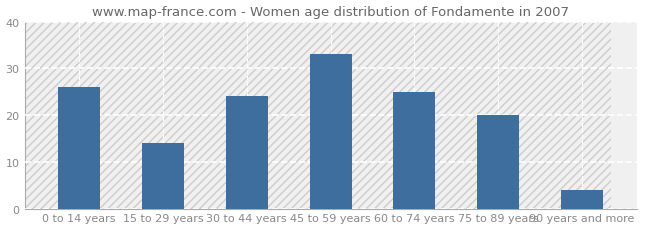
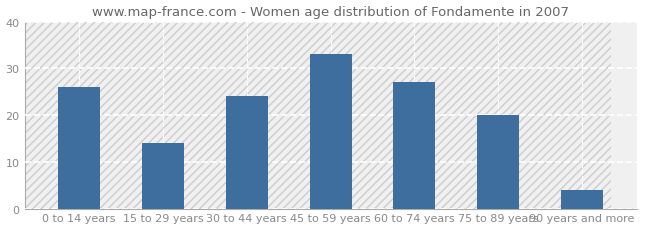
60 to 74 years: 25 -> 27
